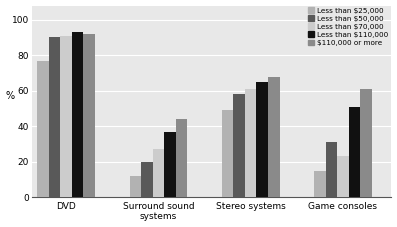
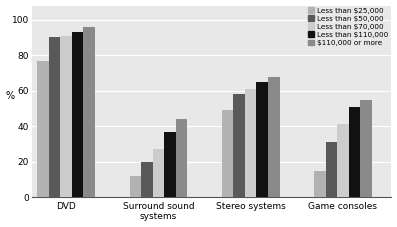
$110,000 or more/DVD: 92 -> 96
Less than $70,000/Game consoles: 23 -> 41
$110,000 or more/Game consoles: 61 -> 55
